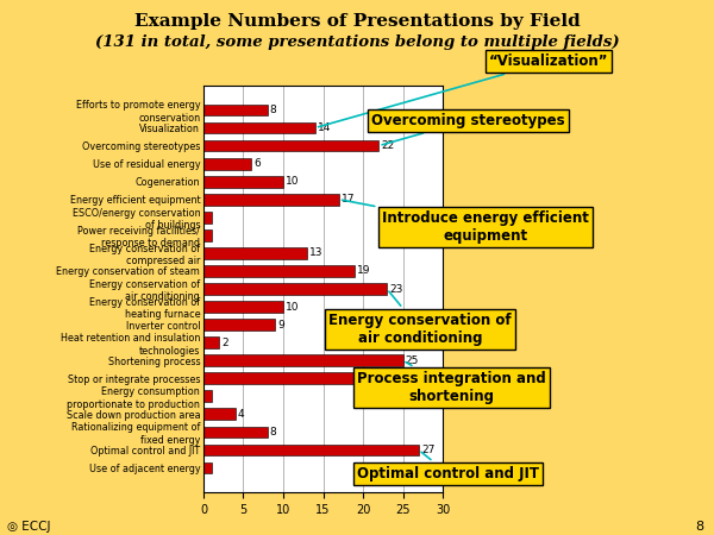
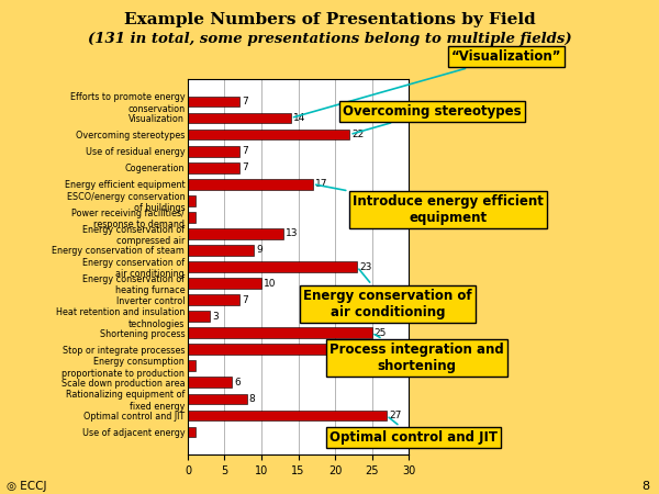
Efforts to promote energy conservation: 8 -> 7
Use of residual energy: 6 -> 7
Cogeneration: 10 -> 7
Energy conservation of steam: 19 -> 9
Inverter control: 9 -> 7
Heat retention and insulation technologies: 2 -> 3
Scale down production area: 4 -> 6
